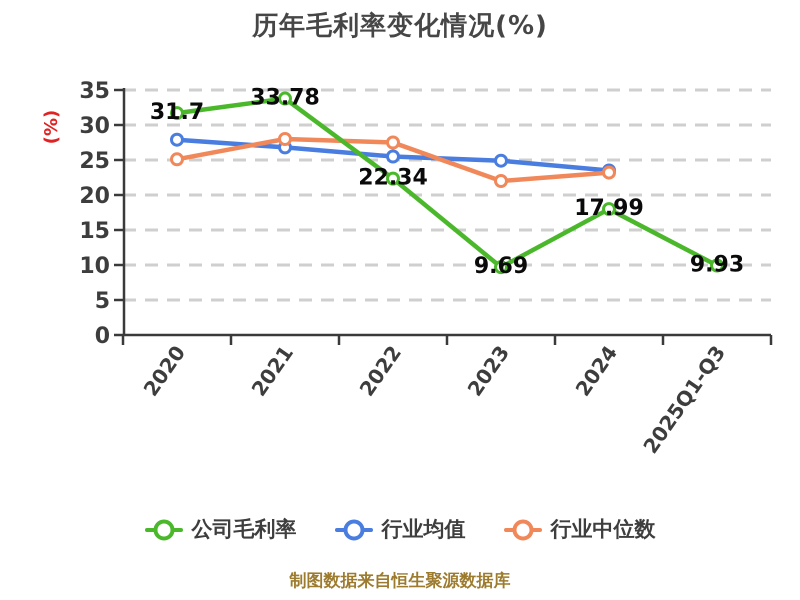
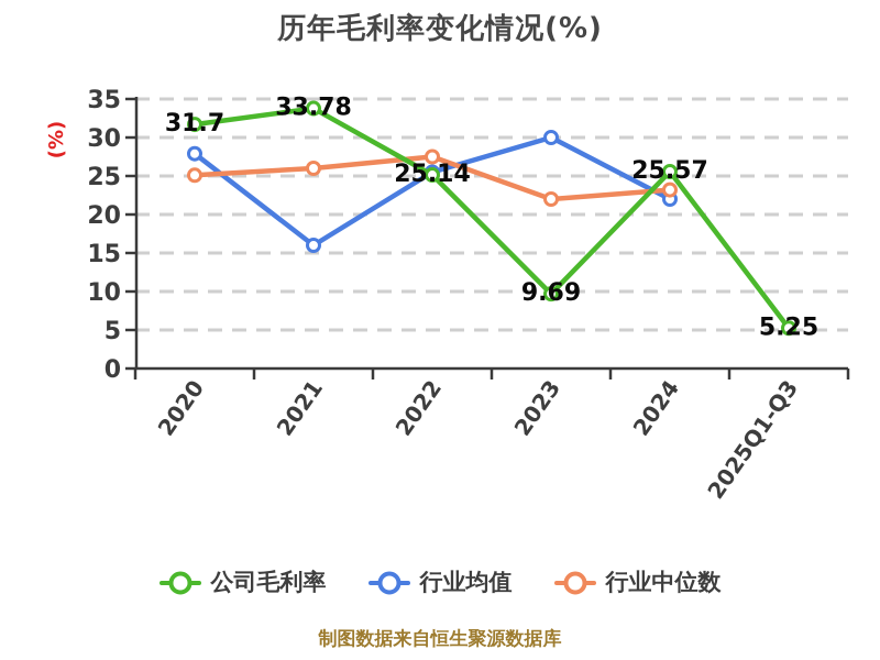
行业均值/2021: 27 -> 16
行业中位数/2021: 28 -> 26
公司毛利率/2022: 22.34 -> 25.14
行业均值/2023: 25 -> 30
公司毛利率/2024: 17.99 -> 25.57
行业均值/2024: 24 -> 22
公司毛利率/2025Q1-Q3: 9.93 -> 5.25
